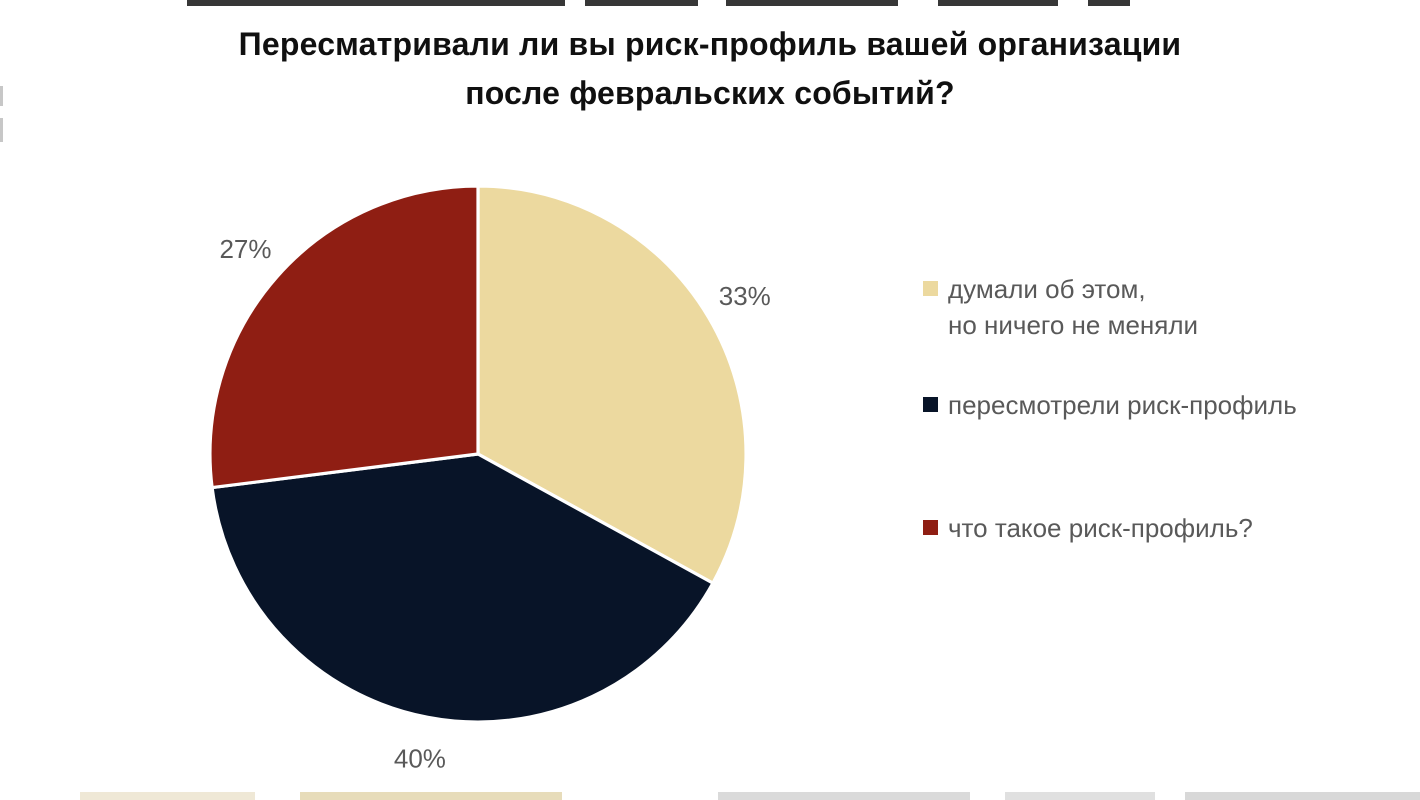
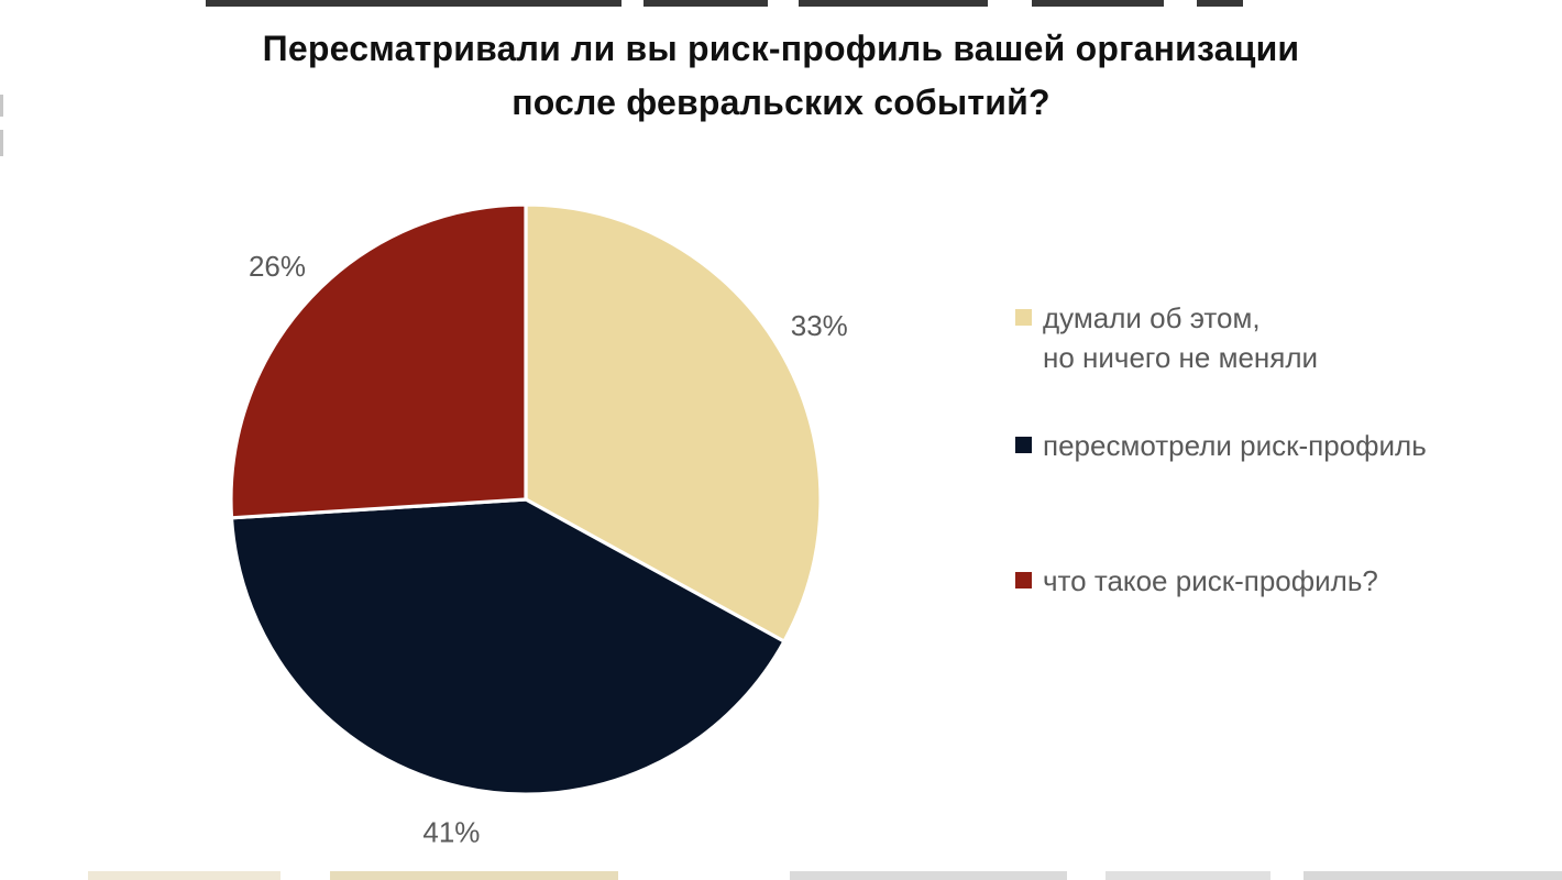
пересмотрели риск-профиль: 40% -> 41%
что такое риск-профиль?: 27% -> 26%
